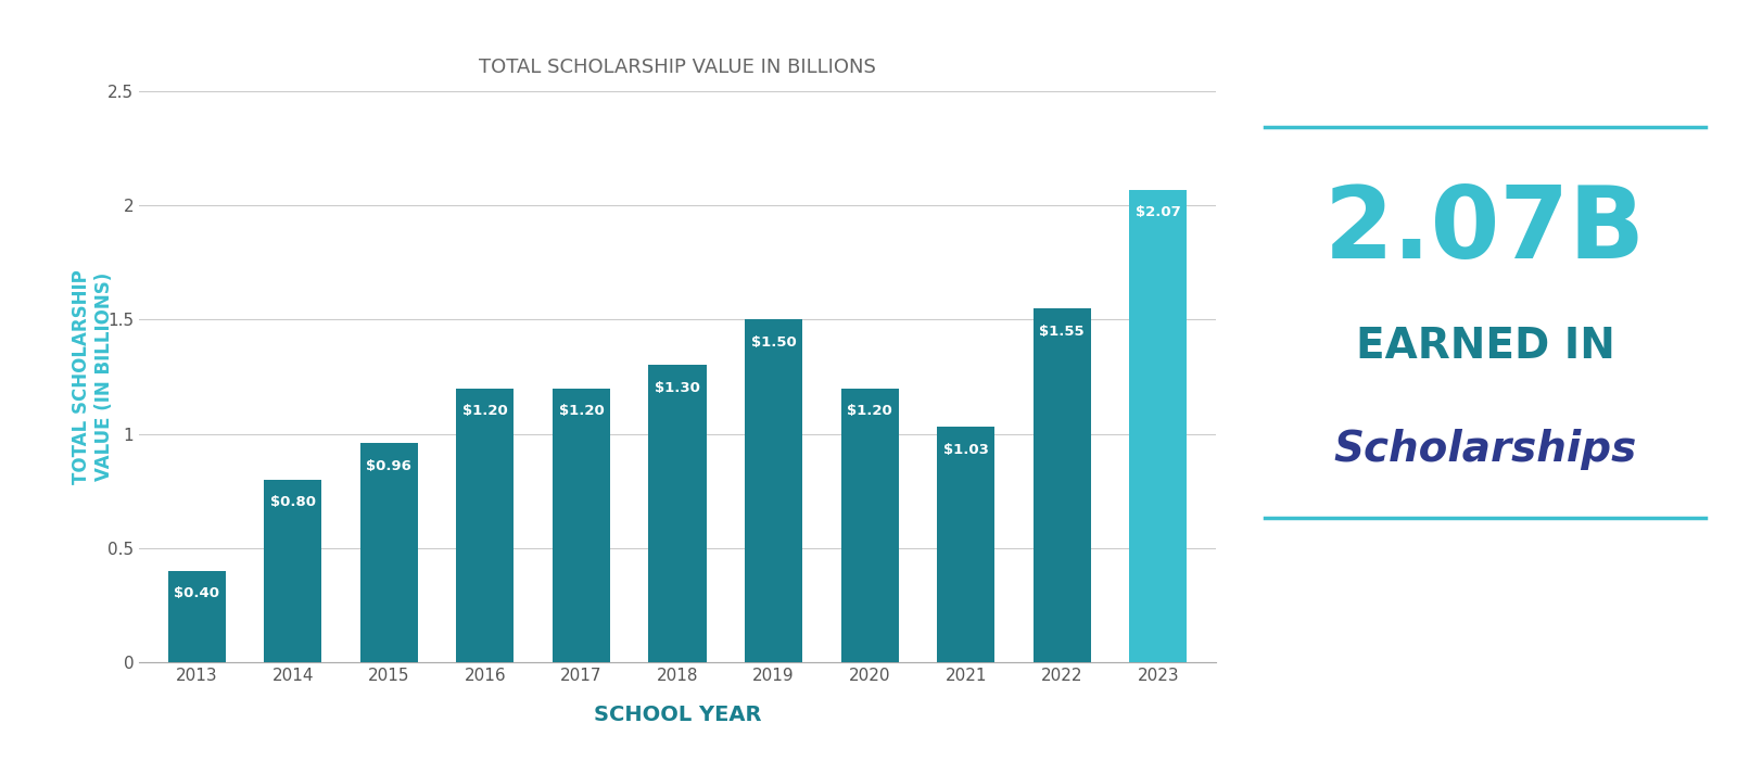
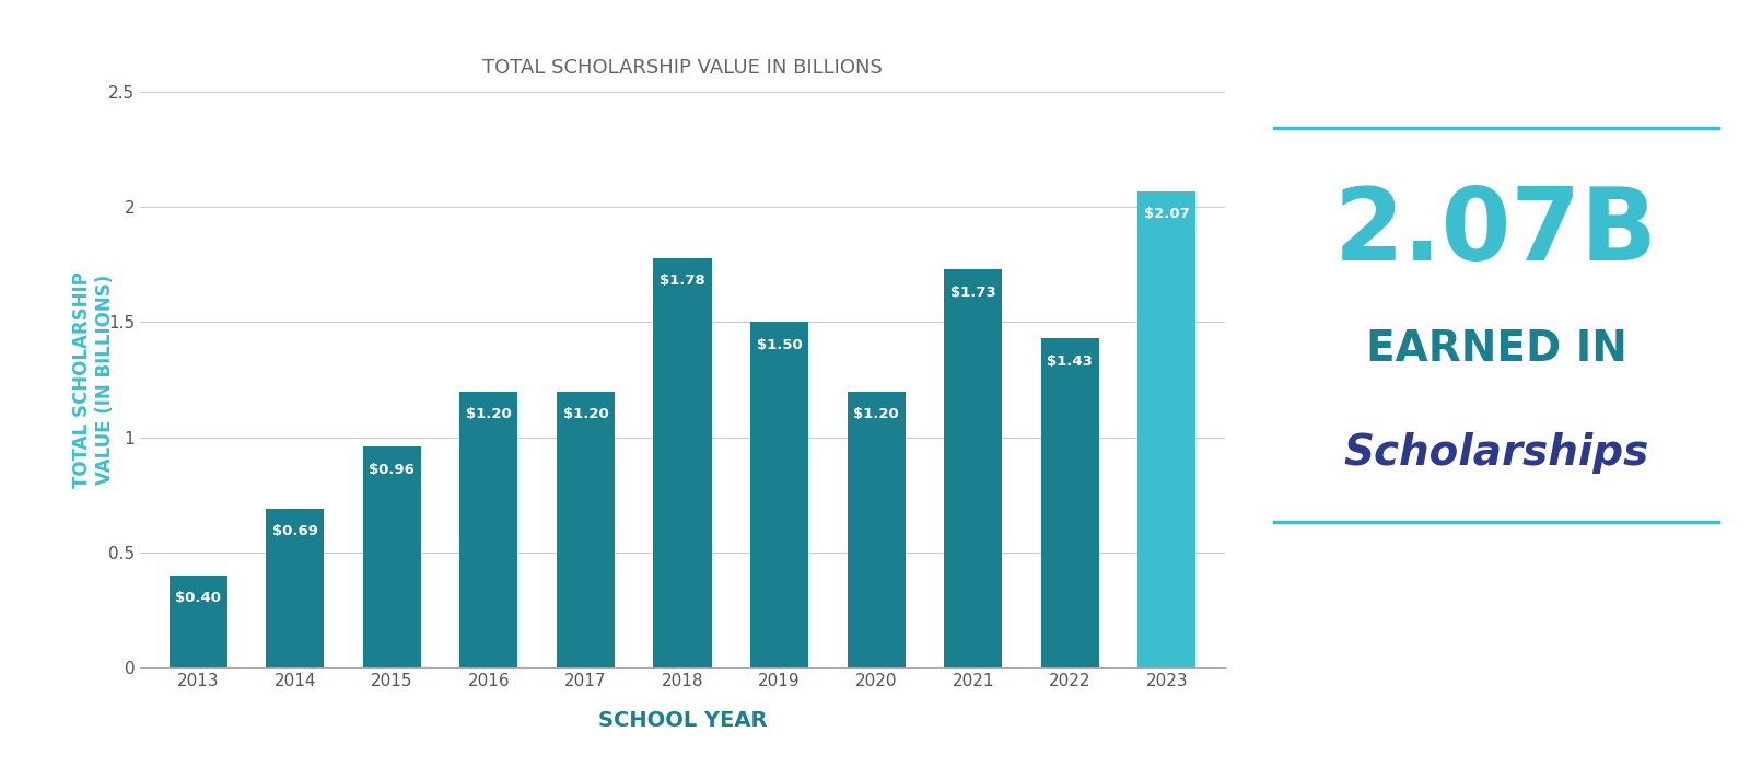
2014: $0.80 -> $0.69
2018: $1.30 -> $1.78
2021: $1.03 -> $1.73
2022: $1.55 -> $1.43
